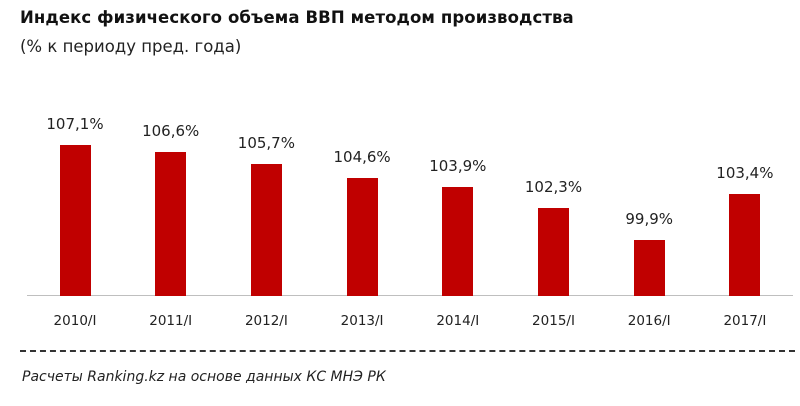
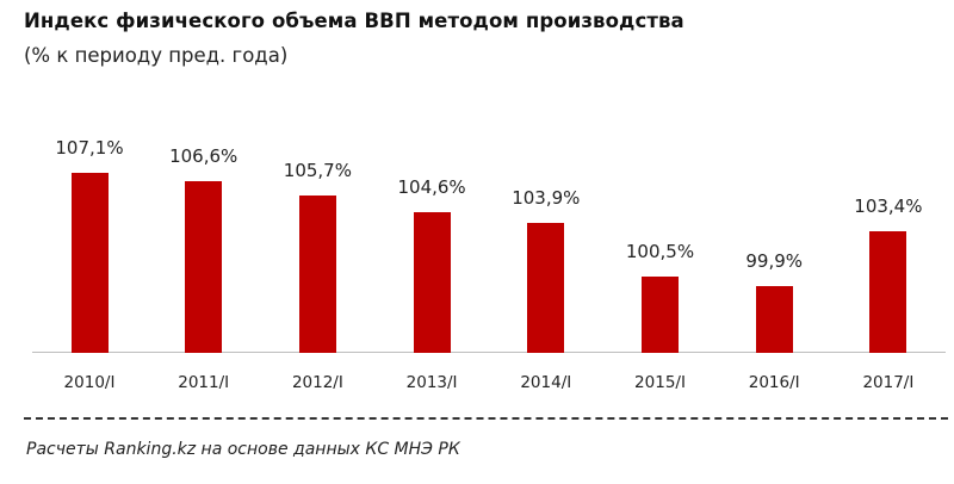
2015/I: 102,3% -> 100,5%
